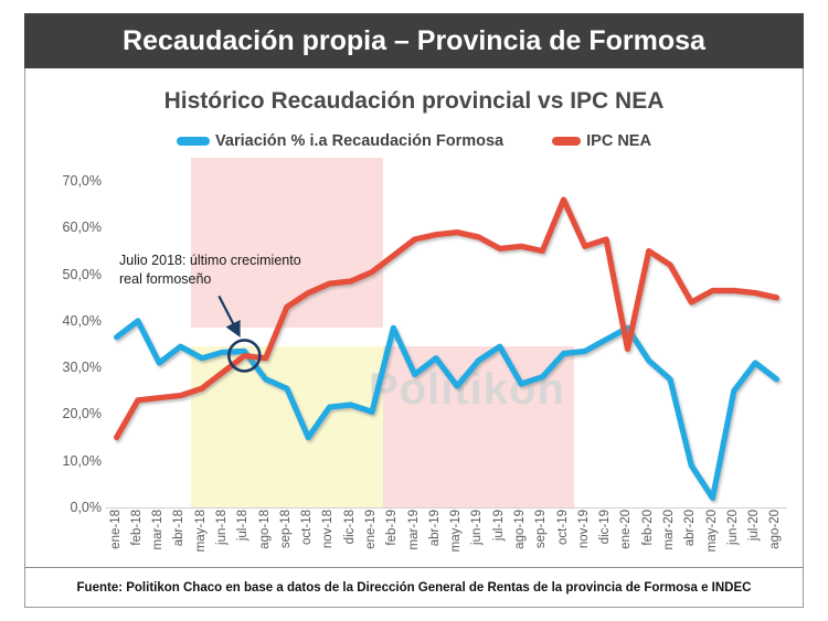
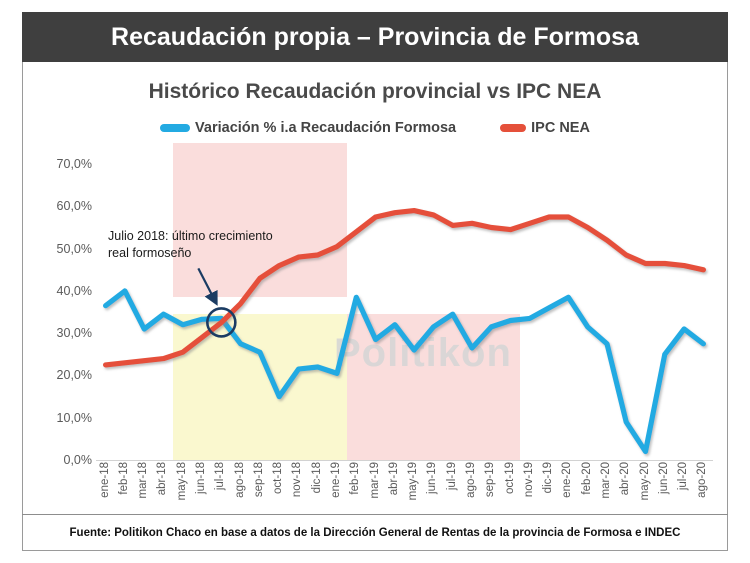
IPC NEA/ene-18: 15% -> 22%
IPC NEA/ago-18: 32% -> 37%
Variación % i.a Recaudación Formosa/sep-19: 28% -> 32%
IPC NEA/oct-19: 66% -> 54%
IPC NEA/ene-20: 34% -> 58%
IPC NEA/abr-20: 44% -> 48%
